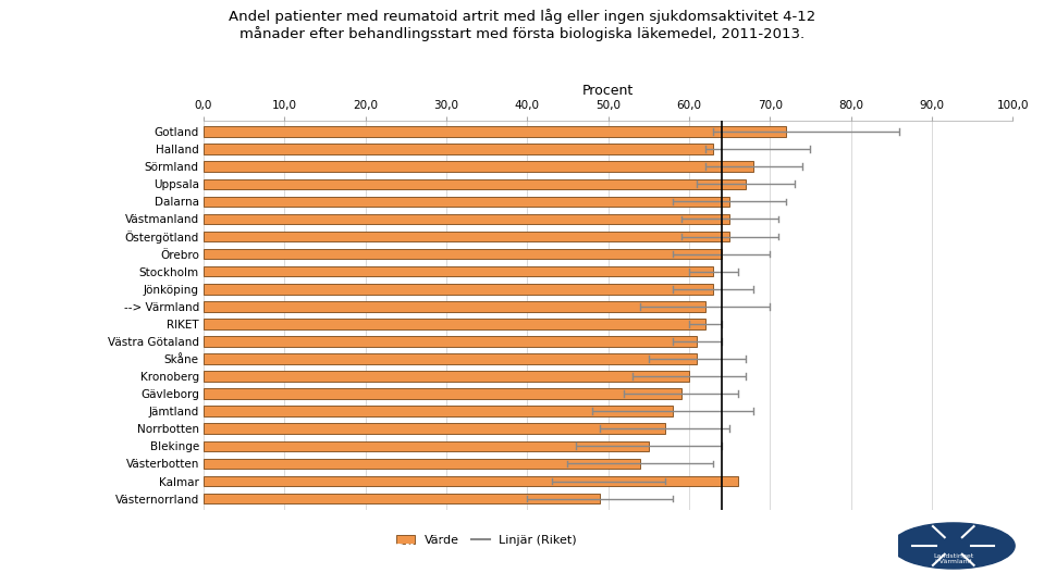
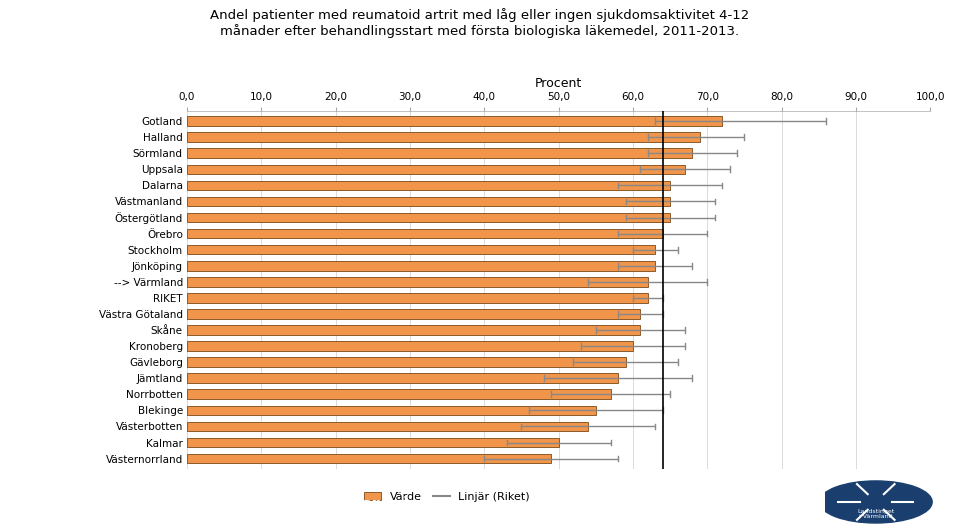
Halland: 63 -> 69
Kalmar: 66 -> 50
